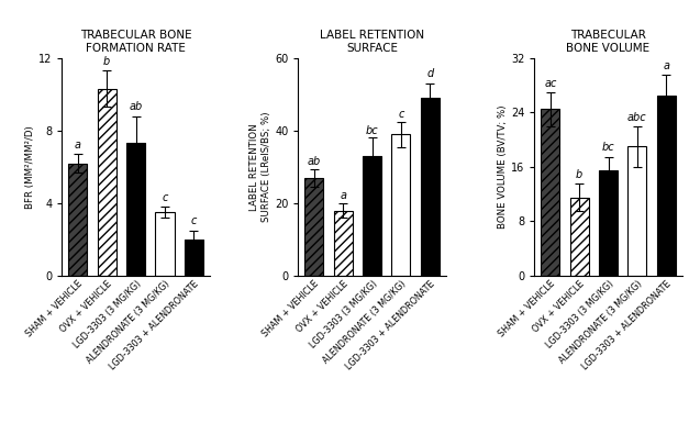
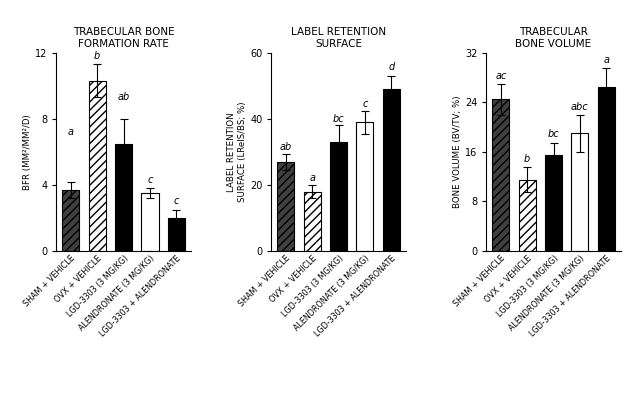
TRABECULAR BONE FORMATION RATE/SHAM + VEHICLE: 6.2 -> 3.7
TRABECULAR BONE FORMATION RATE/LGD-3303 (3 MG/KG): 7.3 -> 6.5
